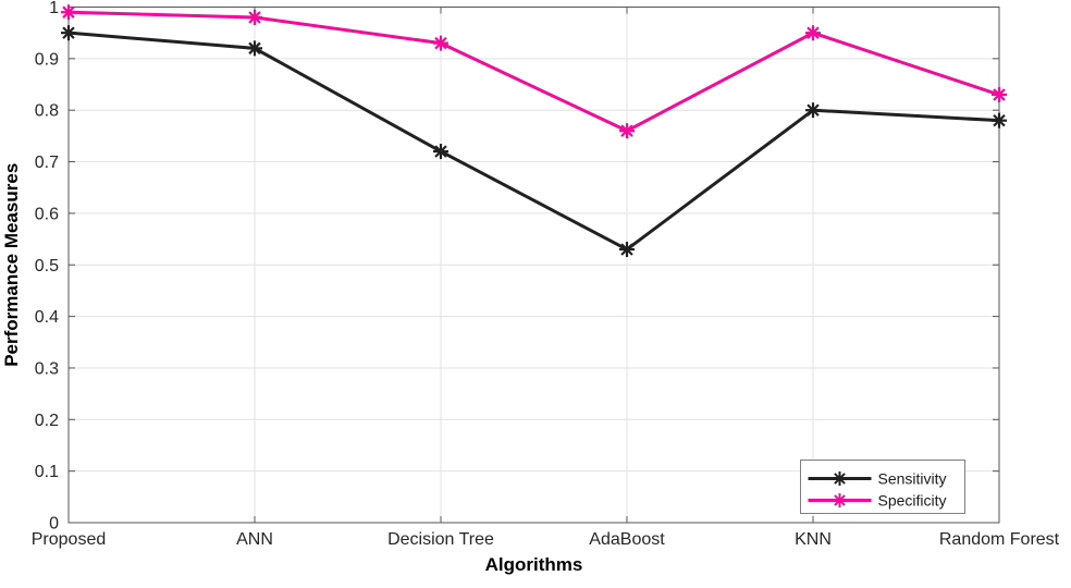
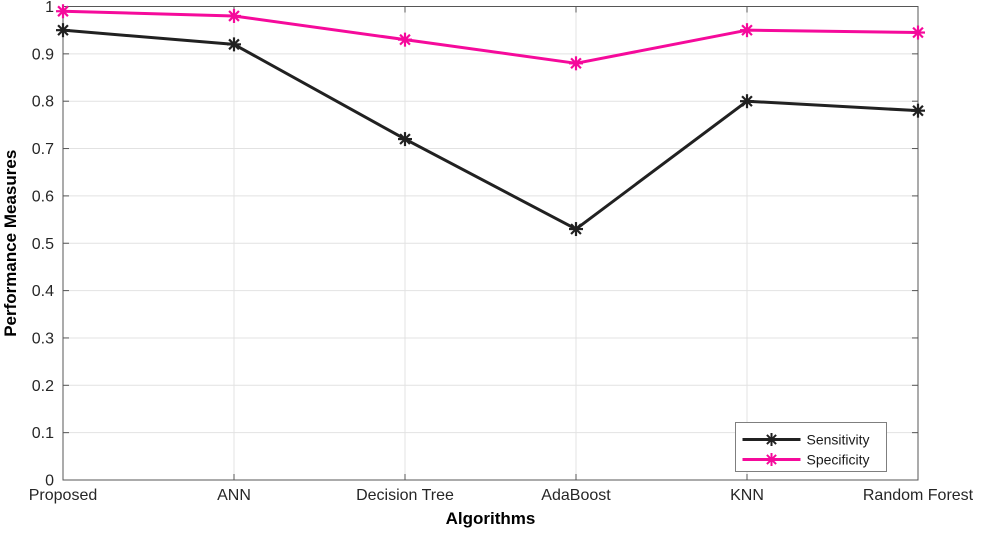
Specificity/AdaBoost: 0.76 -> 0.88
Specificity/Random Forest: 0.83 -> 0.94
